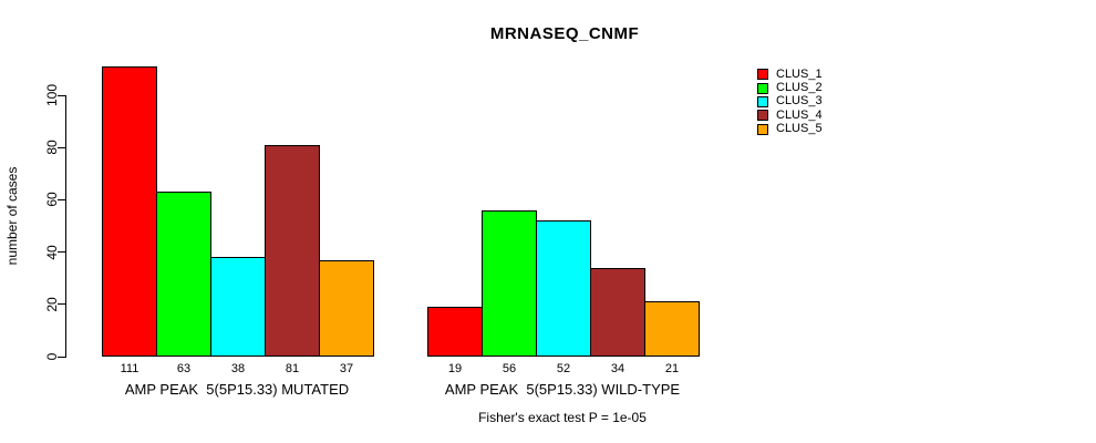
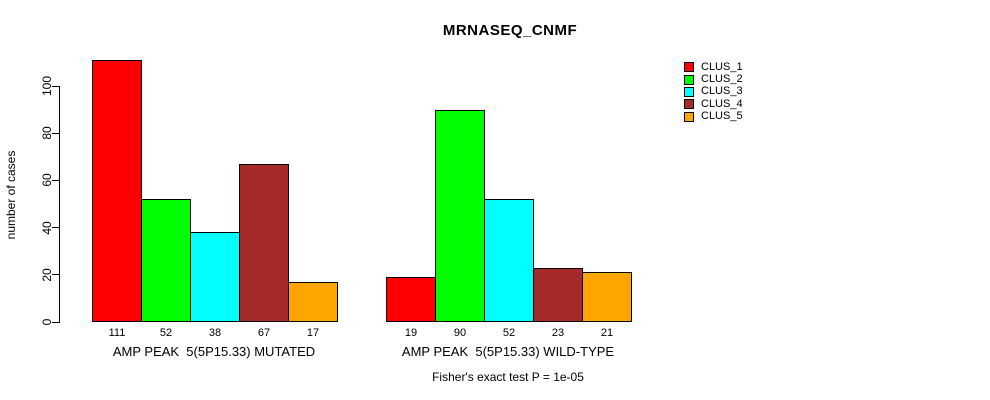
CLUS_2/AMP PEAK 5(5P15.33) MUTATED: 63 -> 52
CLUS_4/AMP PEAK 5(5P15.33) MUTATED: 81 -> 67
CLUS_5/AMP PEAK 5(5P15.33) MUTATED: 37 -> 17
CLUS_2/AMP PEAK 5(5P15.33) WILD-TYPE: 56 -> 90
CLUS_4/AMP PEAK 5(5P15.33) WILD-TYPE: 34 -> 23
